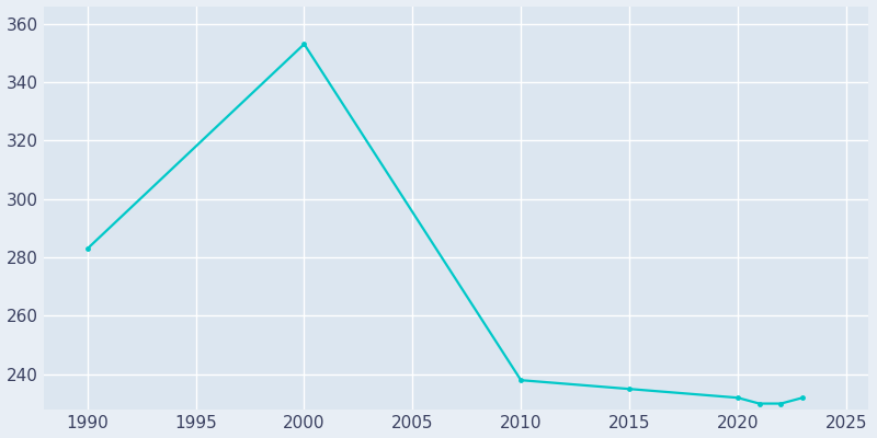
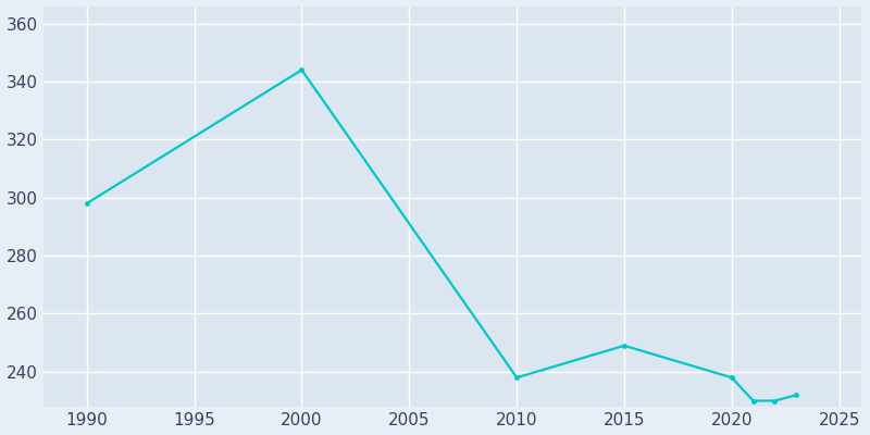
1990: 283 -> 298
2000: 353 -> 344
2015: 235 -> 249
2020: 232 -> 238
